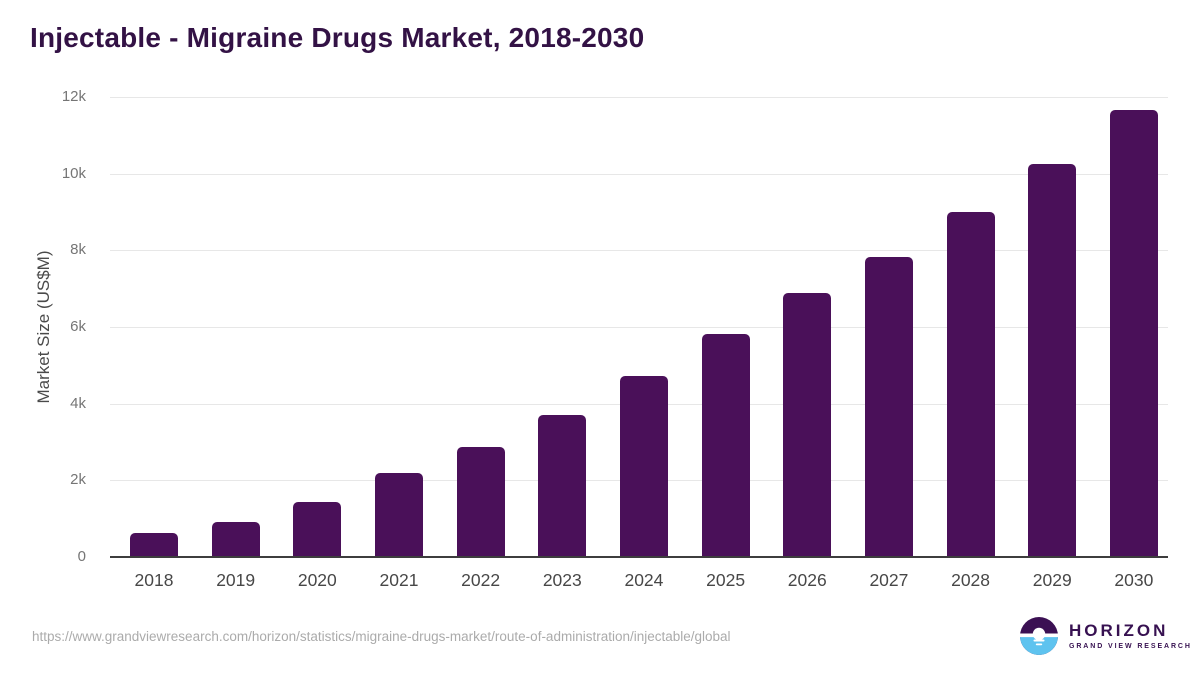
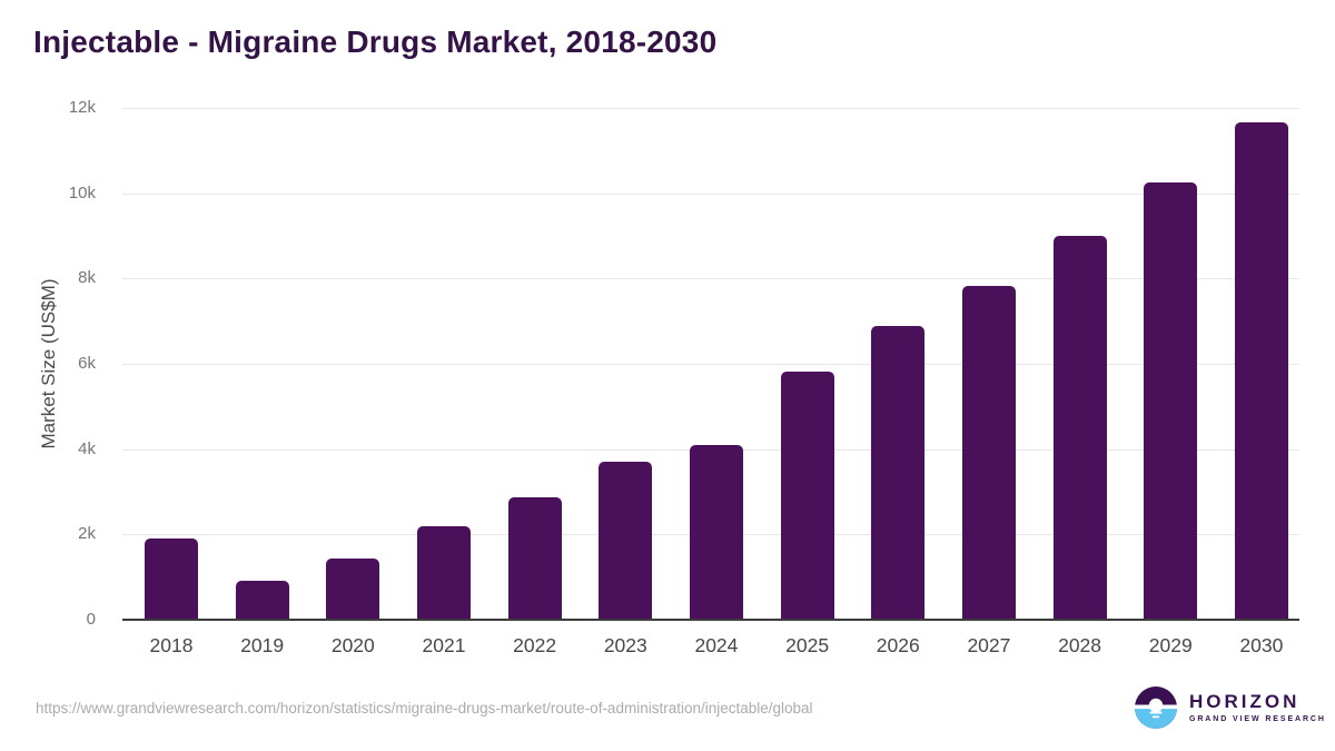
2018: 0.6k -> 1.9k
2024: 4.7k -> 4.1k
